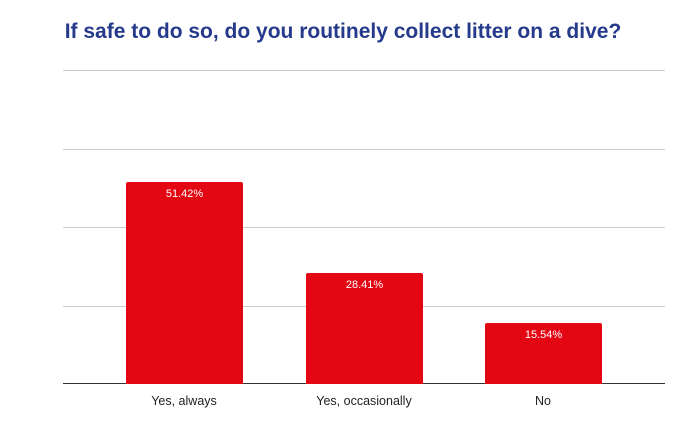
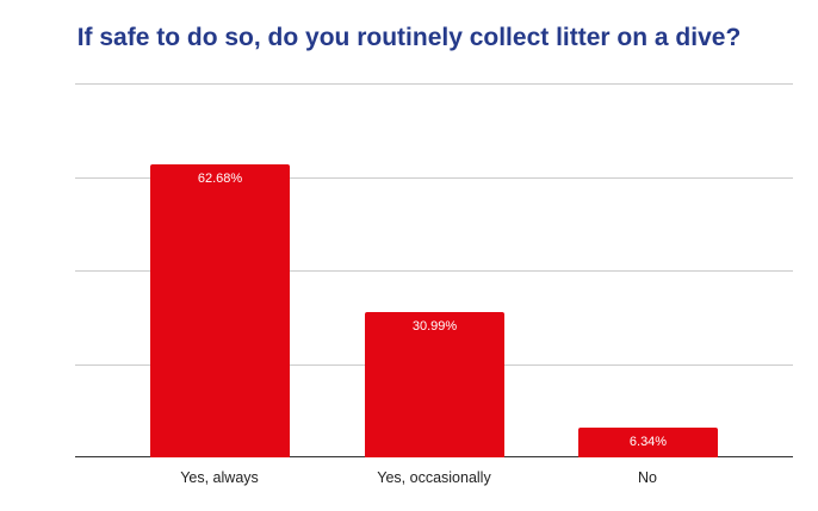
Yes, always: 51.42% -> 62.68%
Yes, occasionally: 28.41% -> 30.99%
No: 15.54% -> 6.34%
